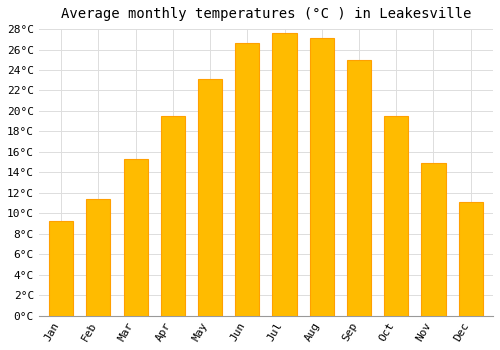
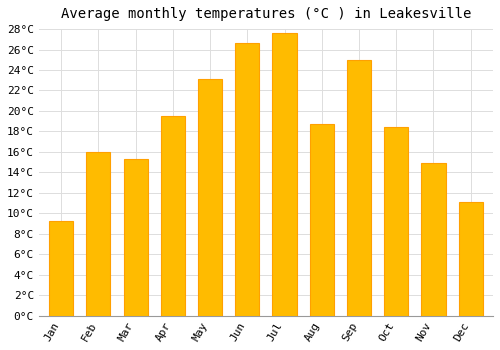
Feb: 11.4°C -> 16.0°C
Aug: 27.1°C -> 18.7°C
Oct: 19.5°C -> 18.4°C
